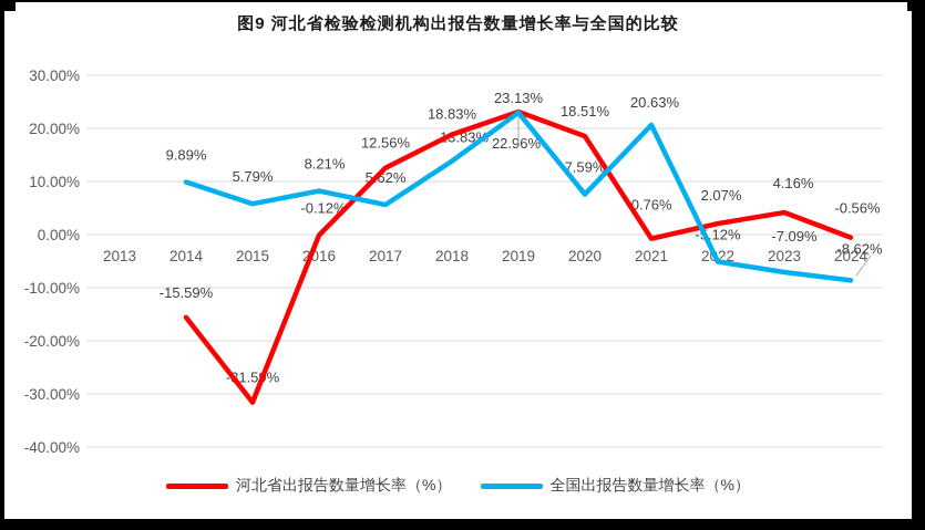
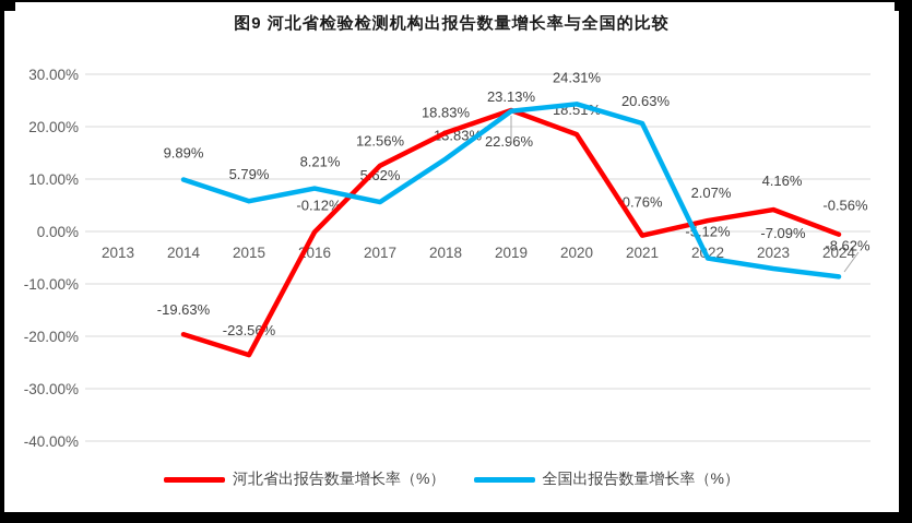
河北省出报告数量增长率（%）/2014: -15.59% -> -19.63%
河北省出报告数量增长率（%）/2015: -31.59% -> -23.56%
全国出报告数量增长率（%）/2020: 7.59% -> 24.31%
